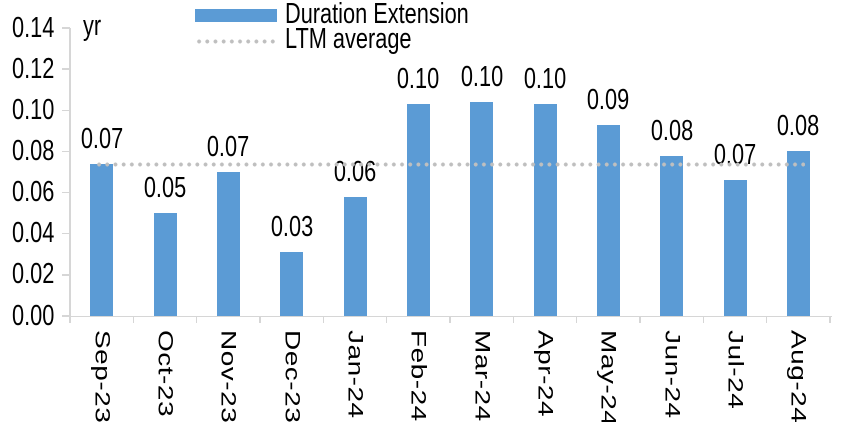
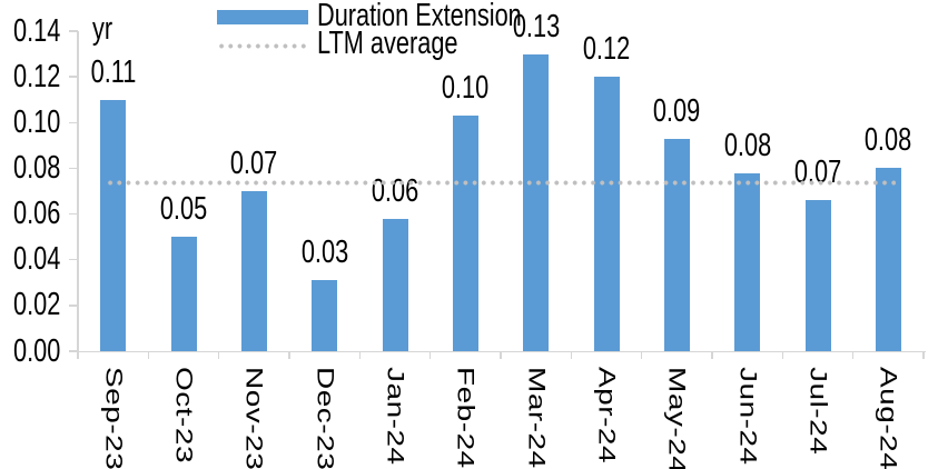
Sep-23: 0.07 -> 0.11
Mar-24: 0.10 -> 0.13
Apr-24: 0.10 -> 0.12
